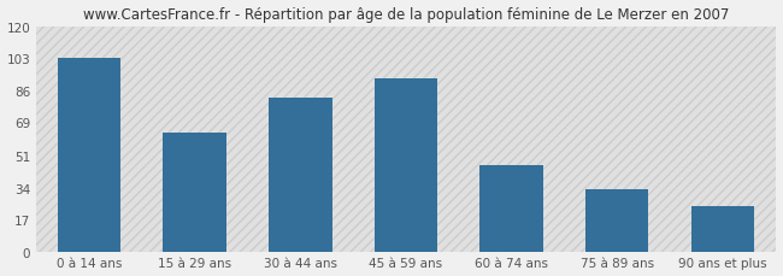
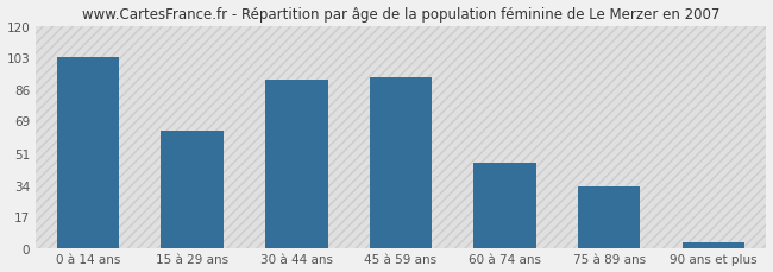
30 à 44 ans: 82 -> 91
90 ans et plus: 24 -> 3
